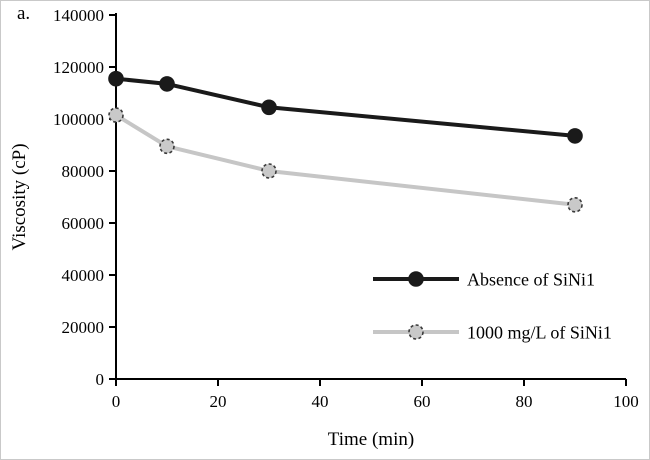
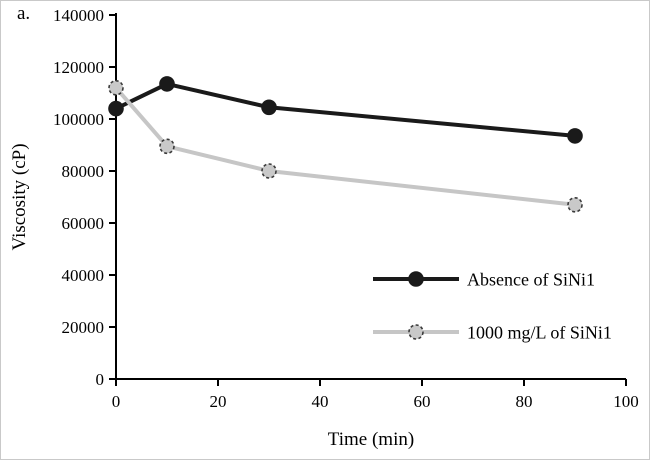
Absence of SiNi1/0: 116000 -> 104000
1000 mg/L of SiNi1/0: 102000 -> 112000
